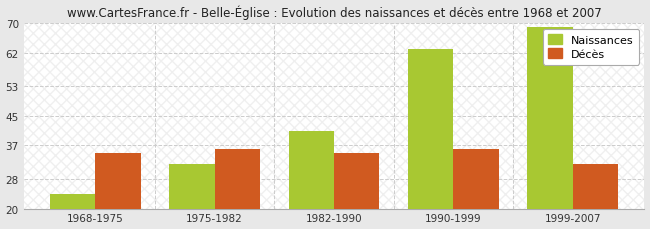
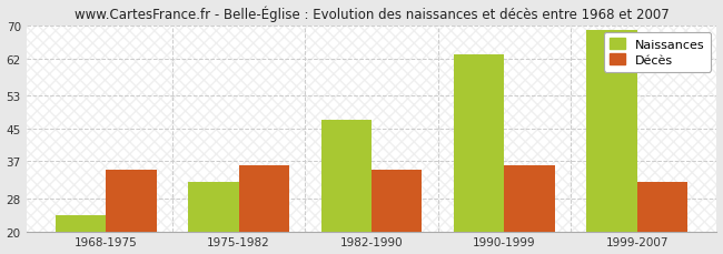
Naissances/1982-1990: 41 -> 47
